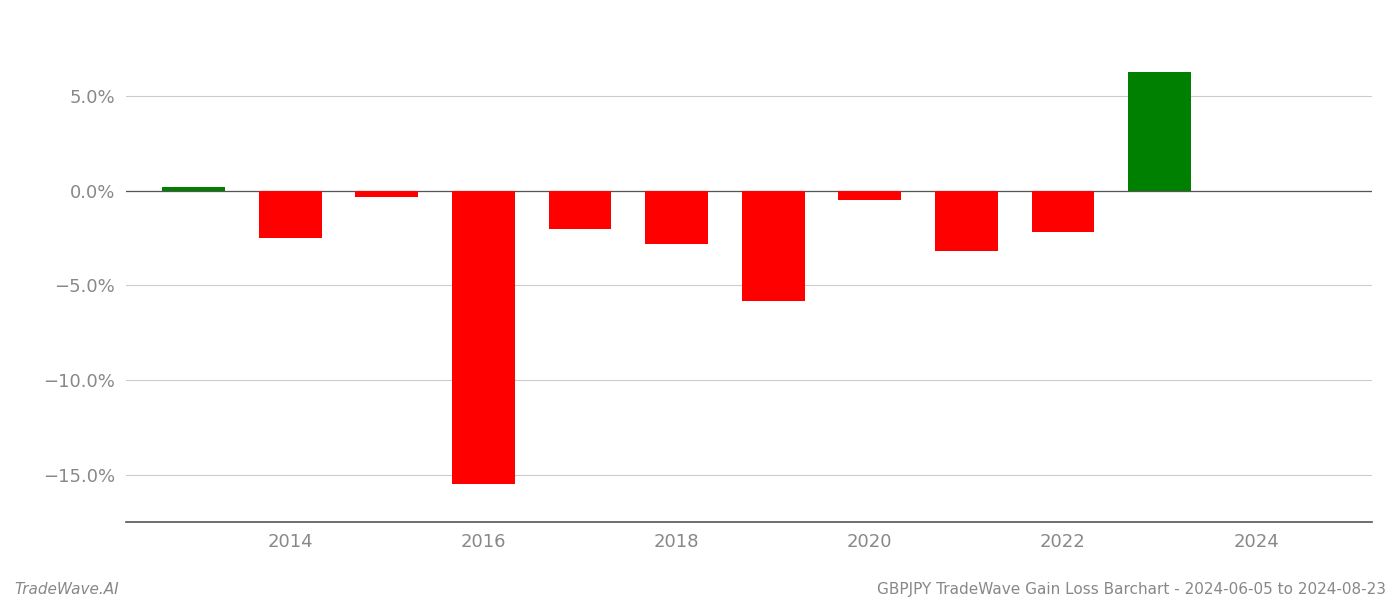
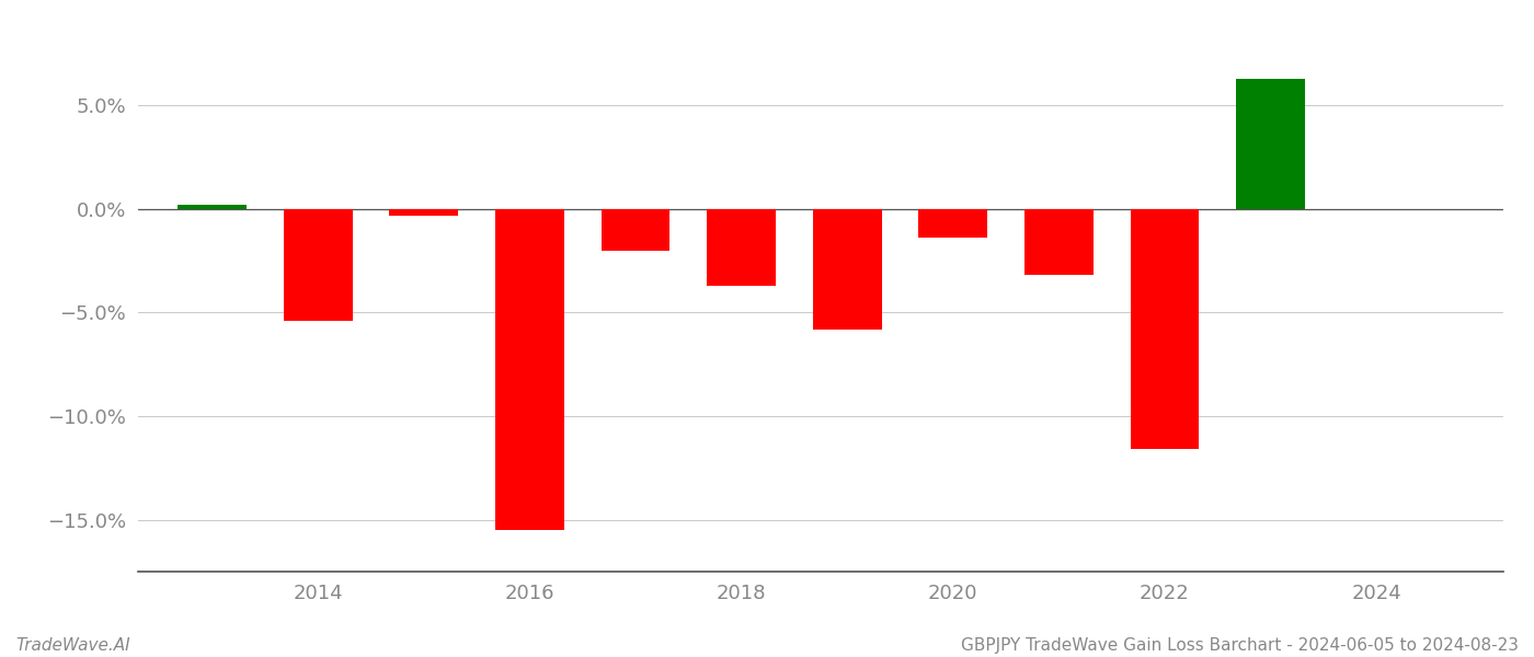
2014: -2.5% -> -5.4%
2018: -2.8% -> -3.7%
2020: -0.5% -> -1.4%
2022: -2.2% -> -11.6%
